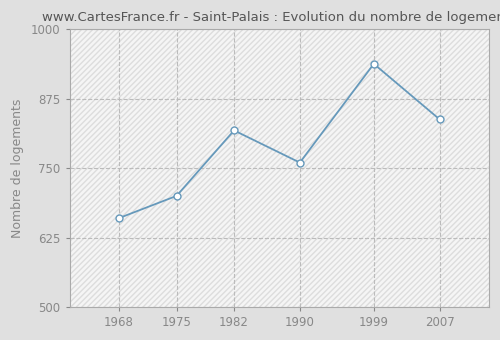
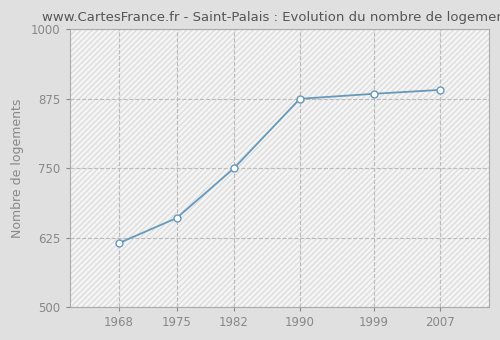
1968: 660 -> 615
1975: 700 -> 660
1982: 818 -> 750
1990: 760 -> 875
1999: 938 -> 884
2007: 838 -> 891
